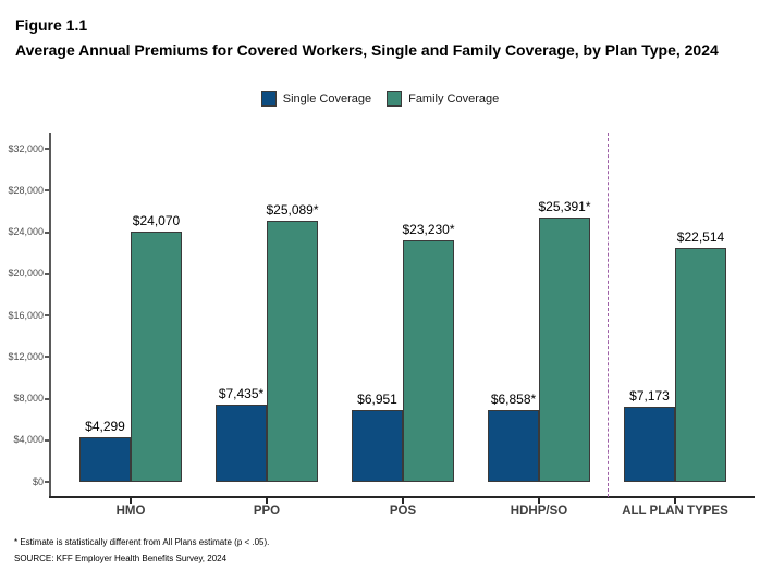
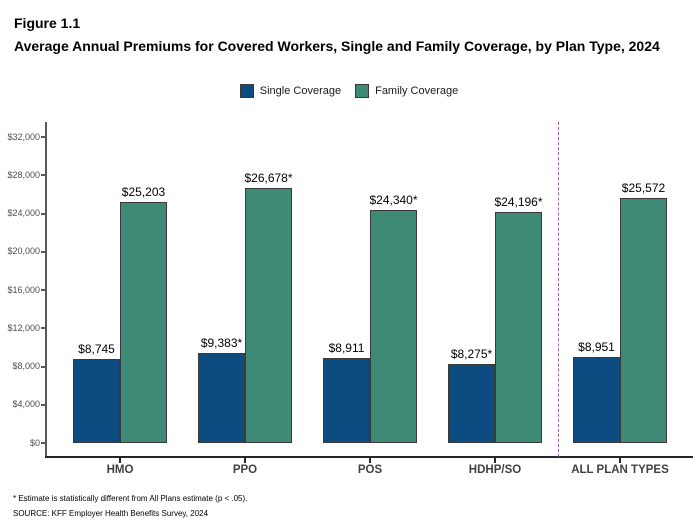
Single Coverage/HMO: $4,299 -> $8,745
Family Coverage/HMO: $24,070 -> $25,203
Single Coverage/PPO: 7,435 -> 9,383
Family Coverage/PPO: 25,089 -> 26,678
Single Coverage/POS: $6,951 -> $8,911
Family Coverage/POS: 23,230 -> 24,340
Single Coverage/HDHP/SO: 6,858 -> 8,275
Family Coverage/HDHP/SO: 25,391 -> 24,196
Single Coverage/ALL PLAN TYPES: $7,173 -> $8,951
Family Coverage/ALL PLAN TYPES: $22,514 -> $25,572
